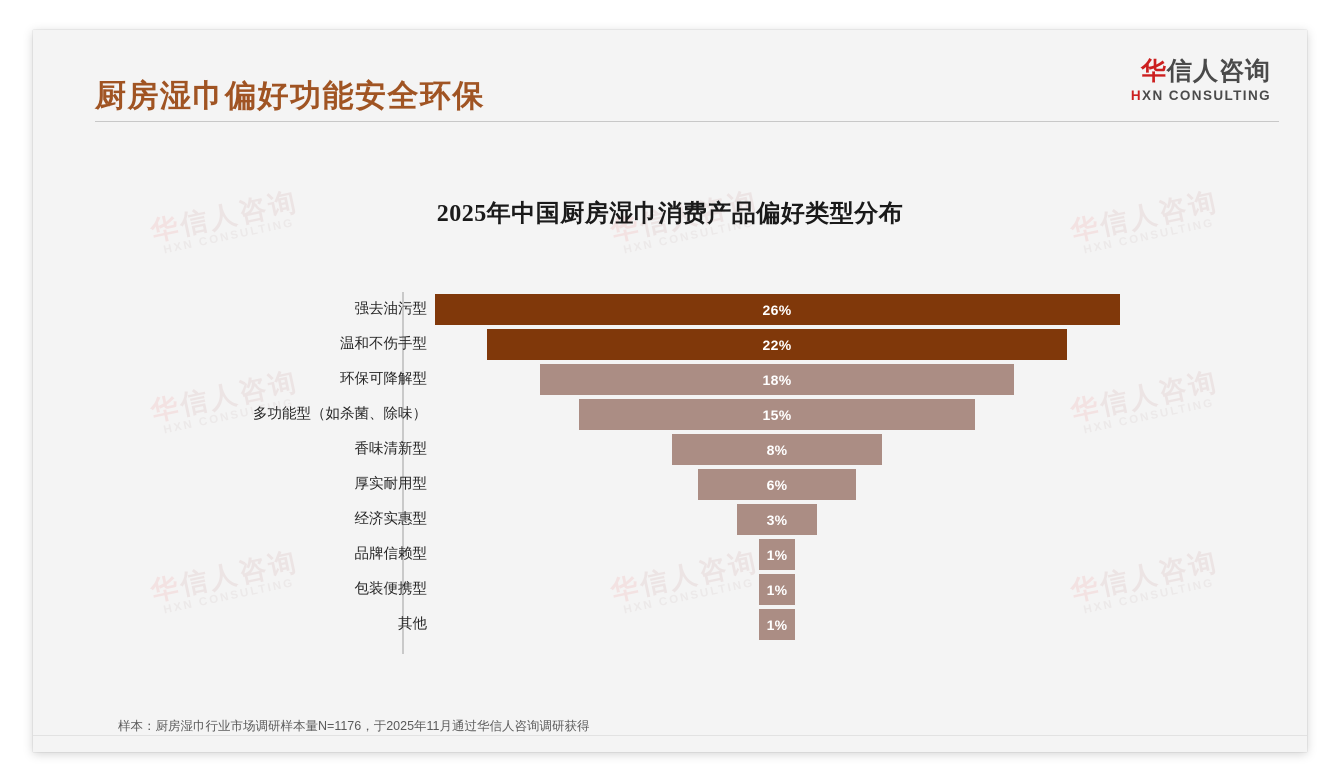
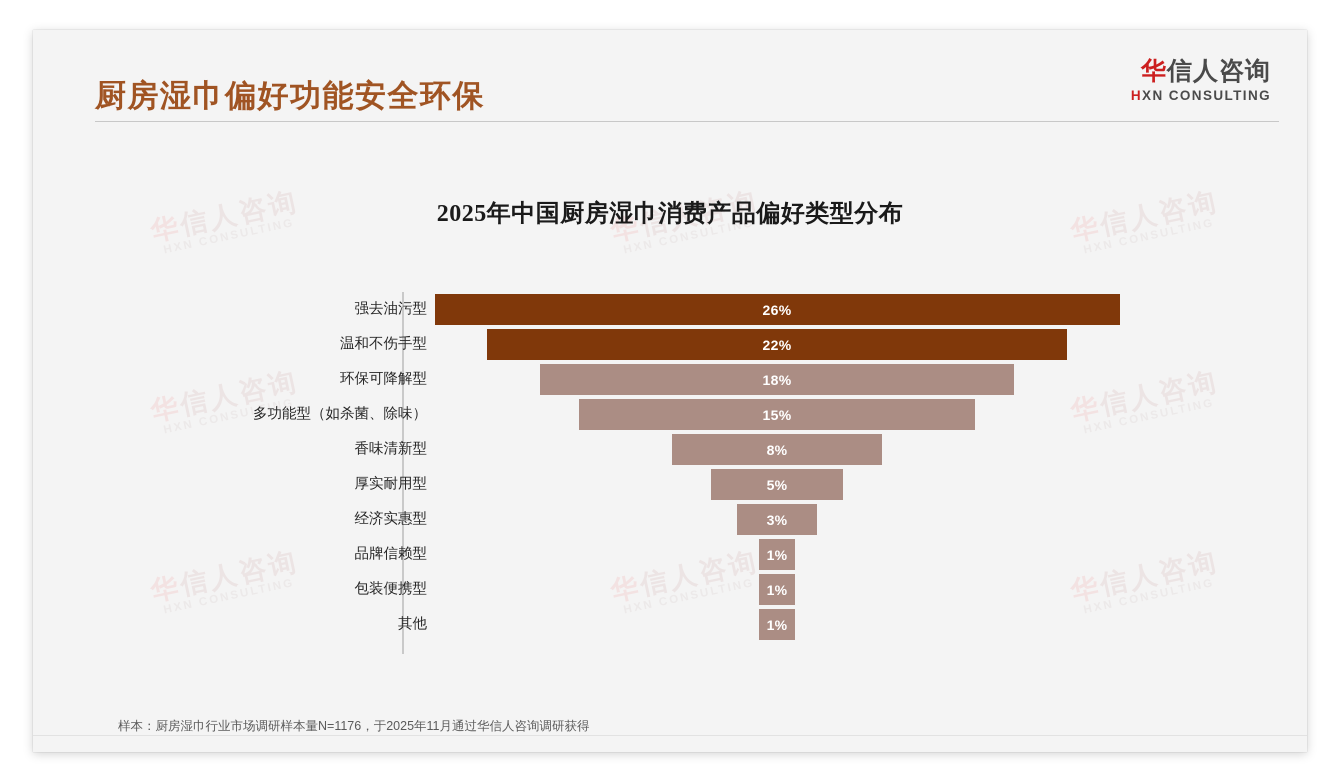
厚实耐用型: 6% -> 5%
